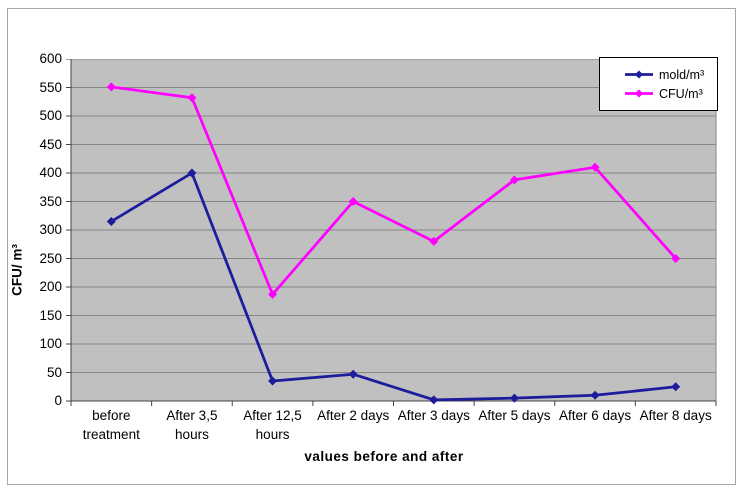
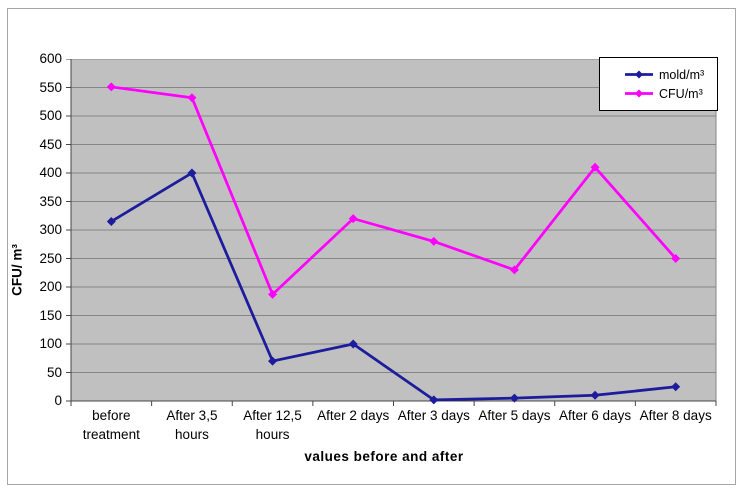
mold/m³/After 12,5 hours: 40 -> 70
mold/m³/After 2 days: 50 -> 100
CFU/m³/After 2 days: 350 -> 320
CFU/m³/After 5 days: 390 -> 230
